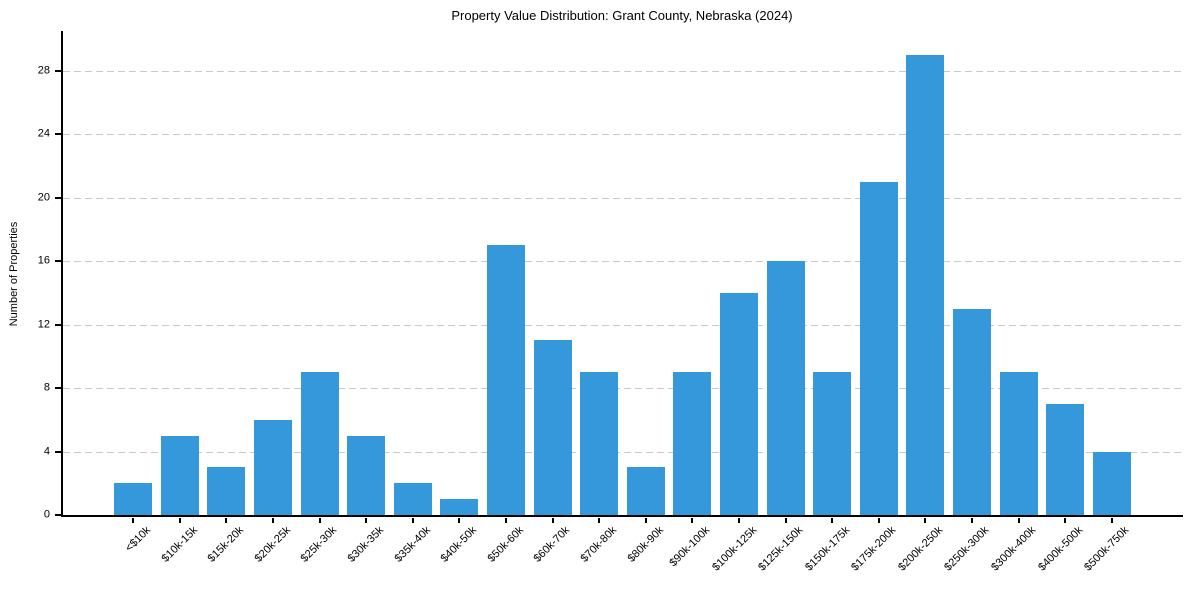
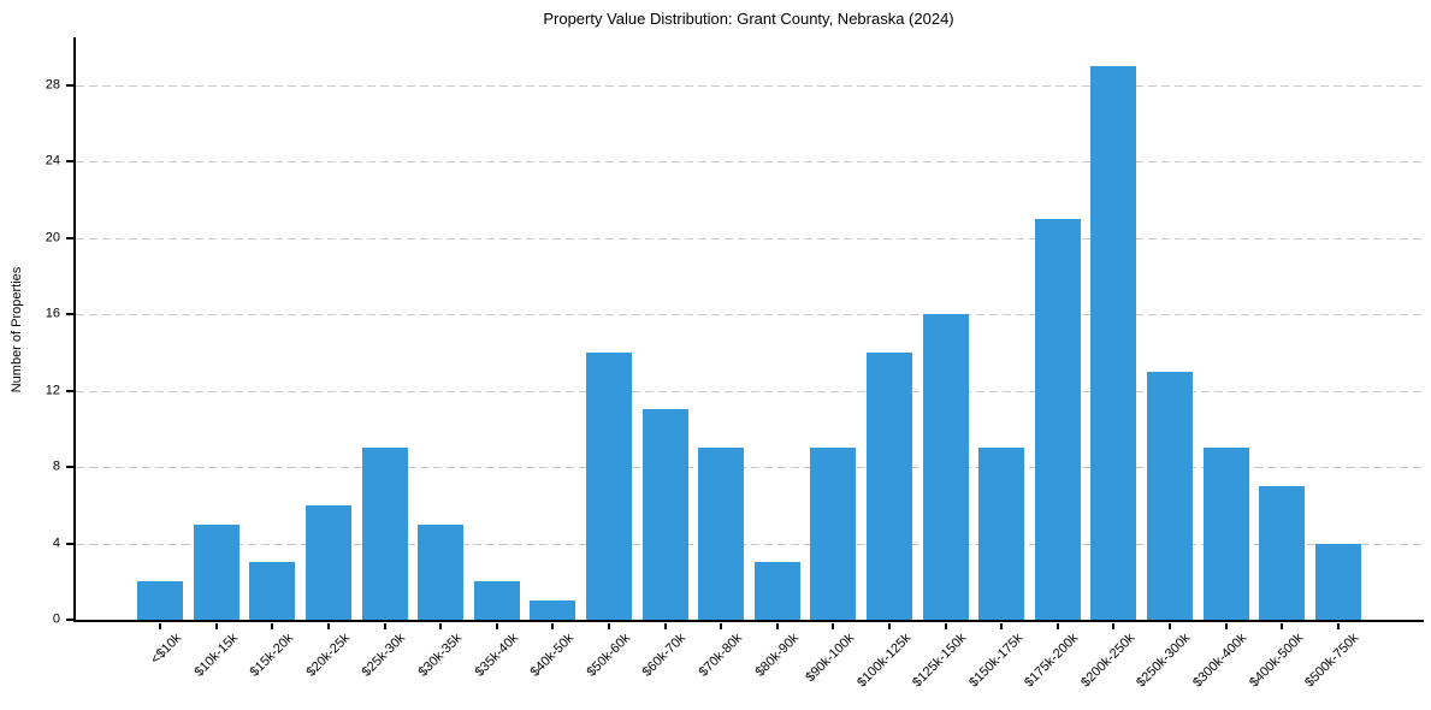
$50k-60k: 17 -> 14
